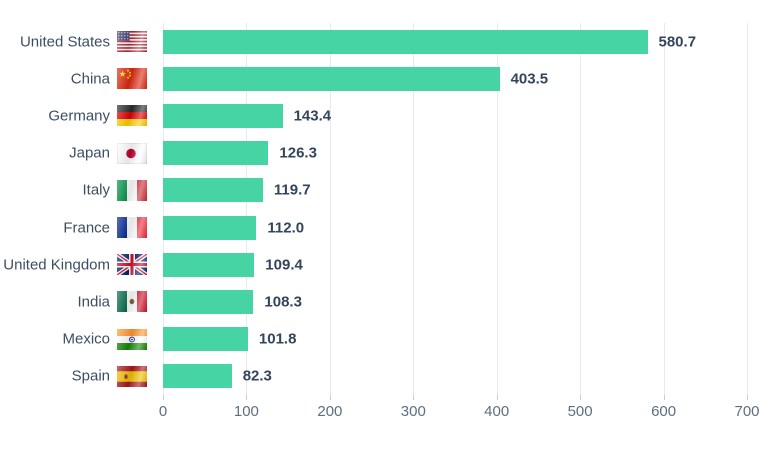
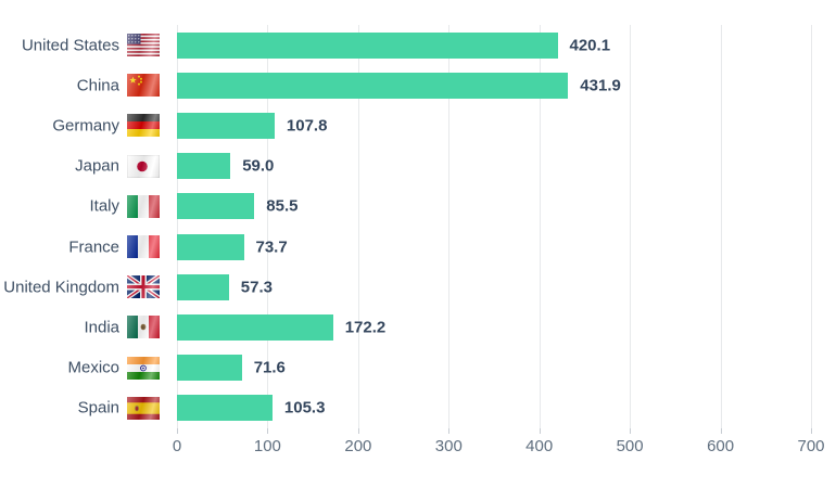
United States: 580.7 -> 420.1
China: 403.5 -> 431.9
Germany: 143.4 -> 107.8
Japan: 126.3 -> 59.0
Italy: 119.7 -> 85.5
France: 112.0 -> 73.7
United Kingdom: 109.4 -> 57.3
India: 108.3 -> 172.2
Mexico: 101.8 -> 71.6
Spain: 82.3 -> 105.3
